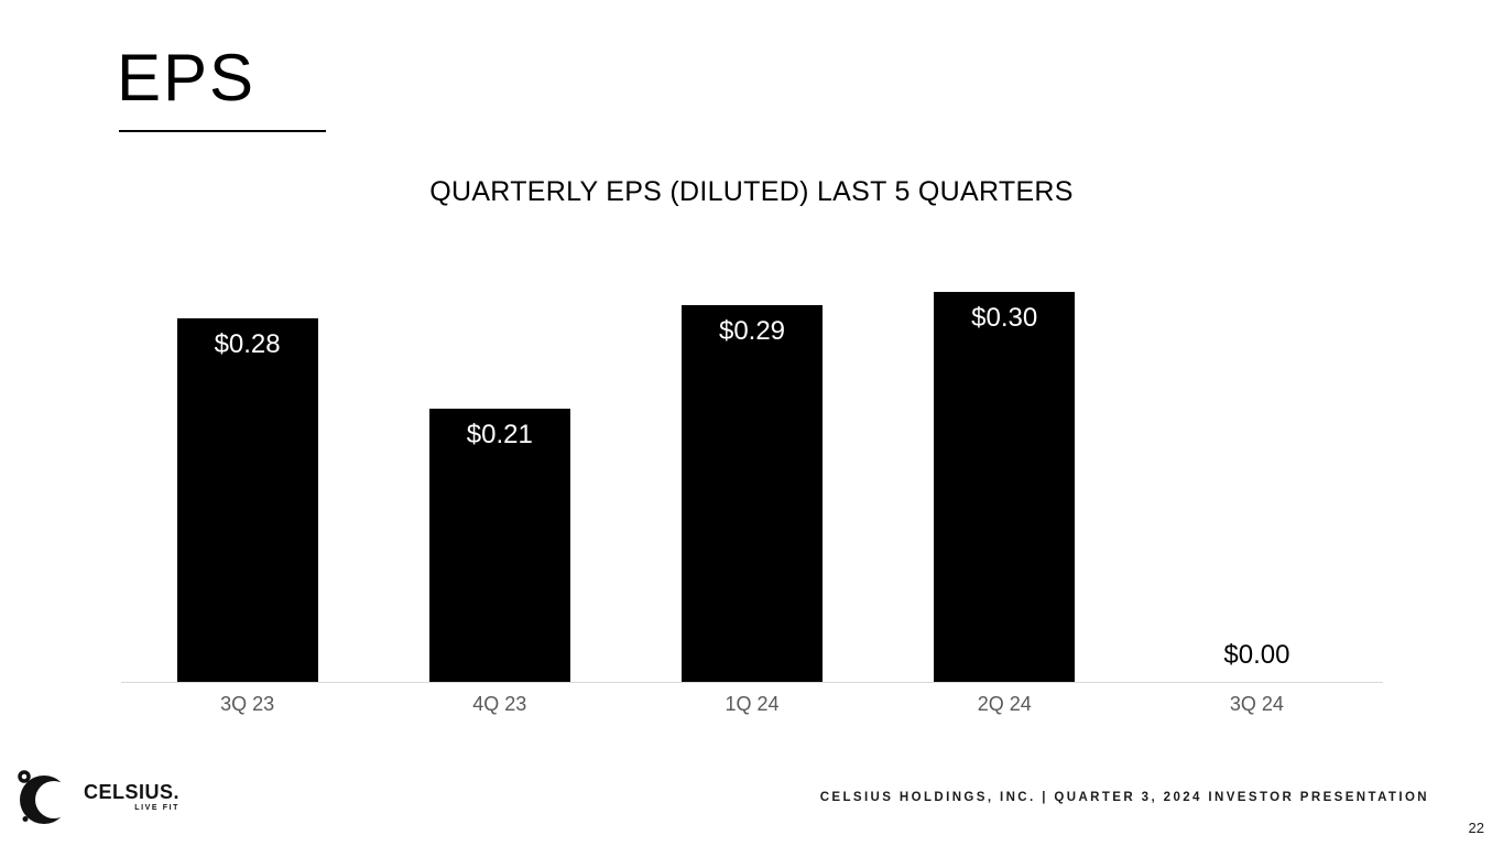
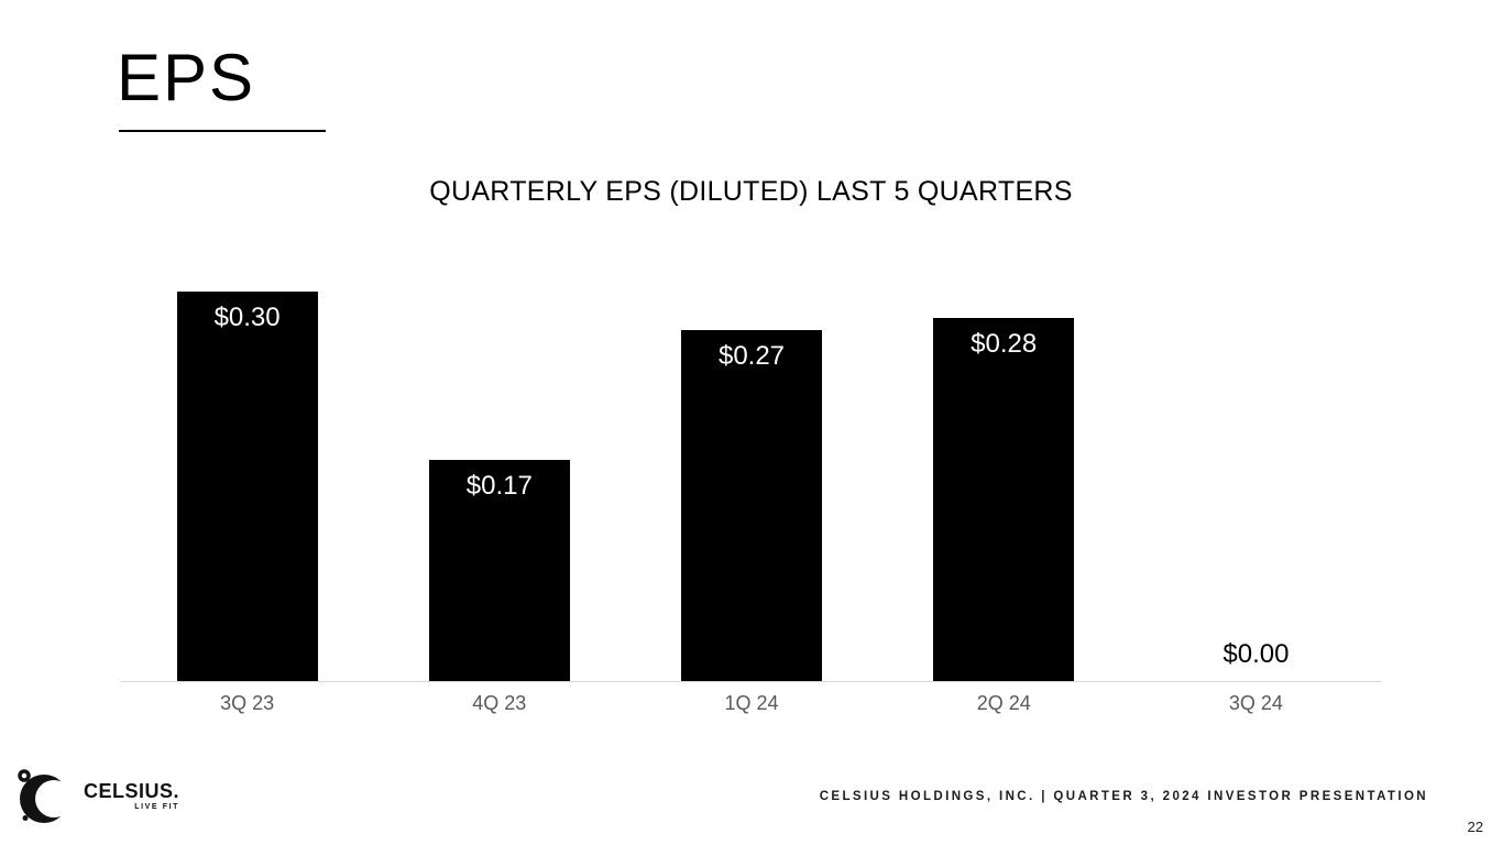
3Q 23: $0.28 -> $0.30
4Q 23: $0.21 -> $0.17
1Q 24: $0.29 -> $0.27
2Q 24: $0.30 -> $0.28
